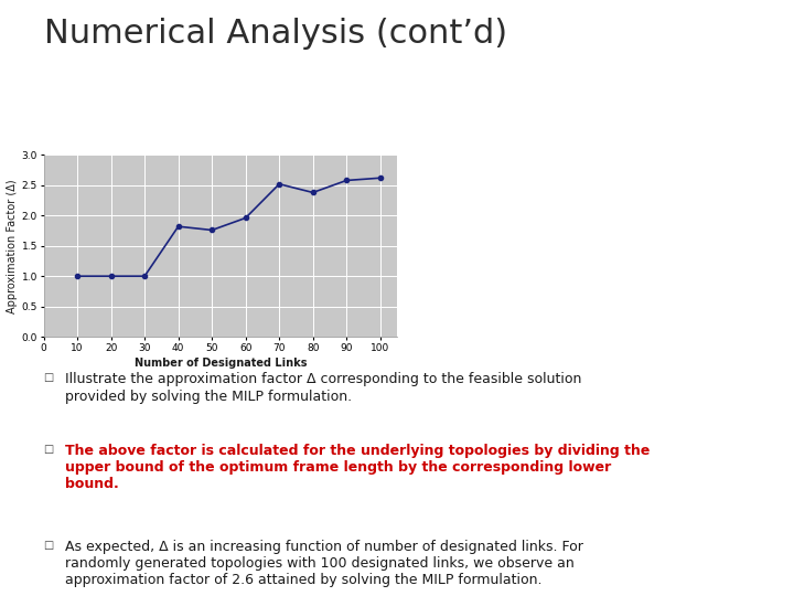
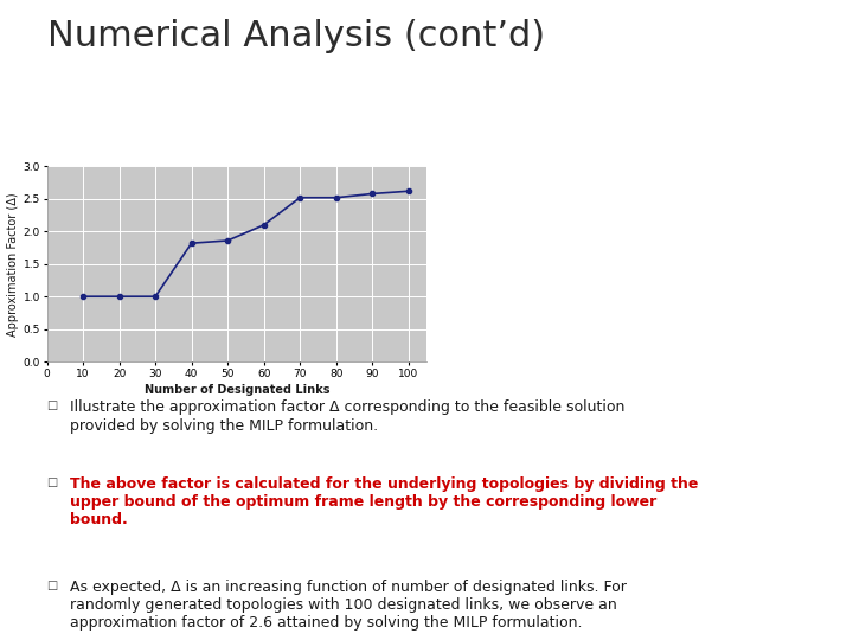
50: 1.76 -> 1.86
60: 1.96 -> 2.10
80: 2.38 -> 2.52
